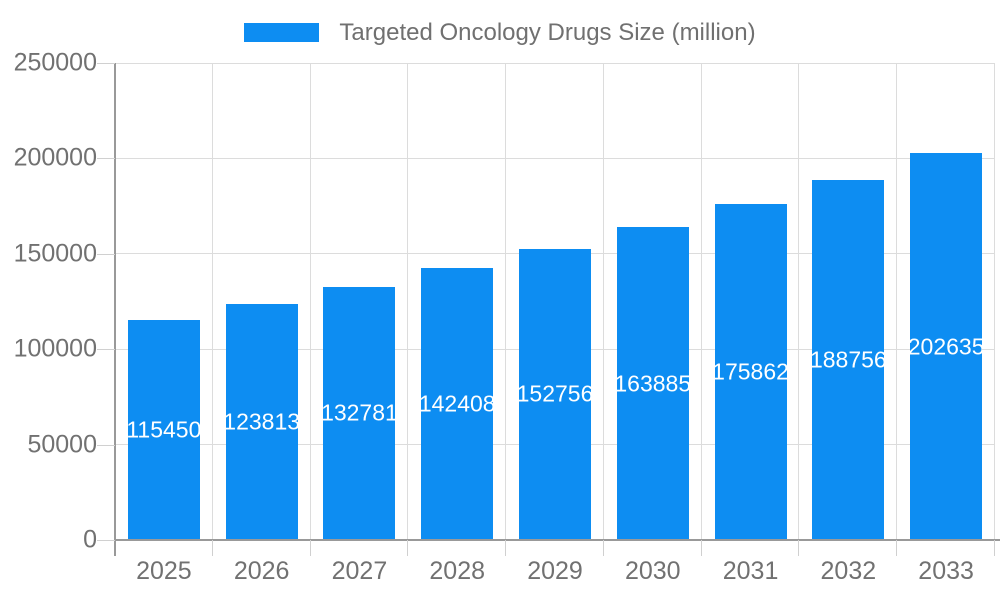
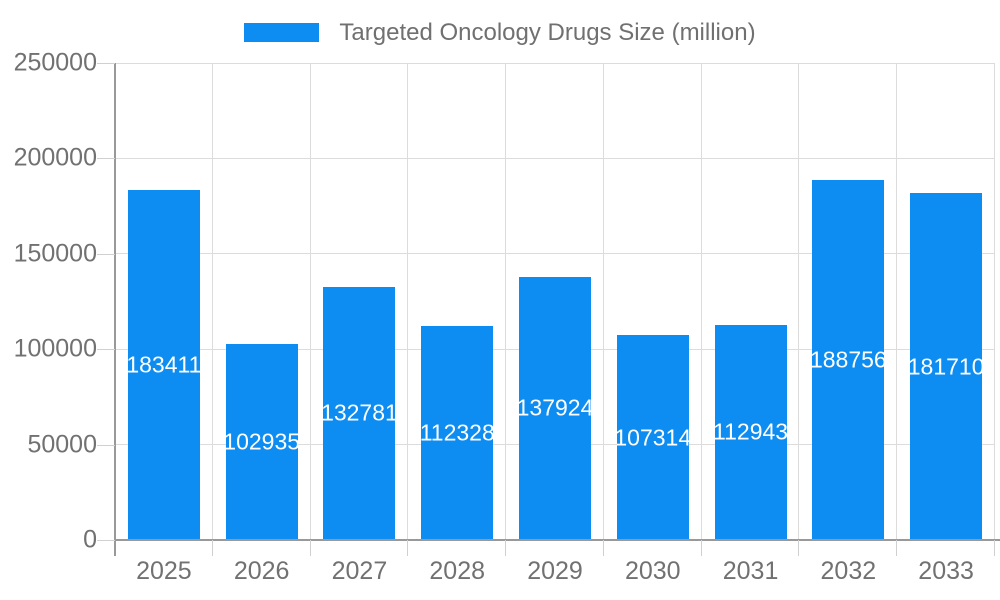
2025: 115450 -> 183411
2026: 123813 -> 102935
2028: 142408 -> 112328
2029: 152756 -> 137924
2030: 163885 -> 107314
2031: 175862 -> 112943
2033: 202635 -> 181710
